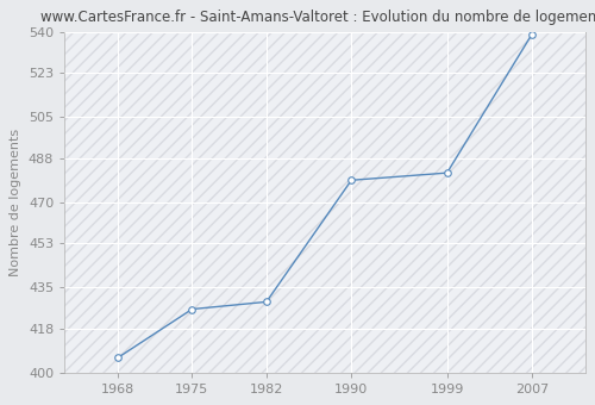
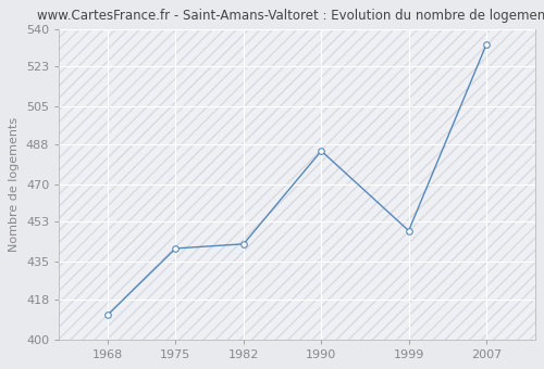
1968: 406 -> 411
1975: 426 -> 441
1982: 429 -> 443
1990: 479 -> 485
1999: 482 -> 449
2007: 539 -> 533
